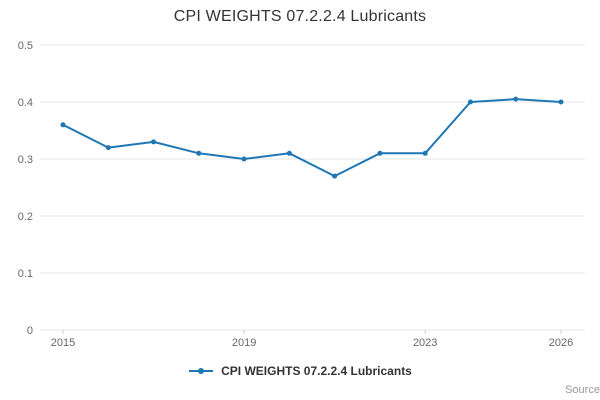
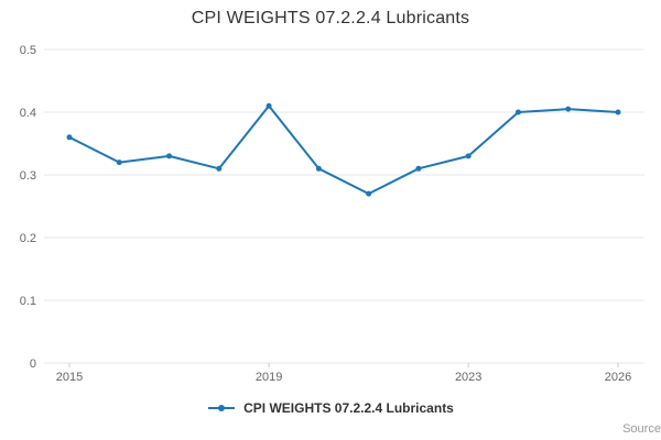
2019: 0.30 -> 0.41
2023: 0.31 -> 0.33
